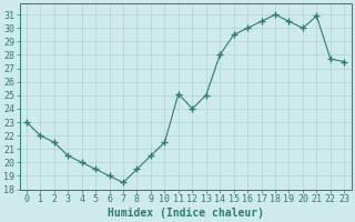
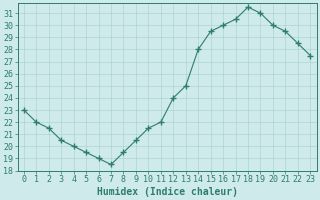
11: 25.1 -> 22.0
18: 31.0 -> 31.5
19: 30.5 -> 31.0
21: 30.9 -> 29.5
22: 27.7 -> 28.5
